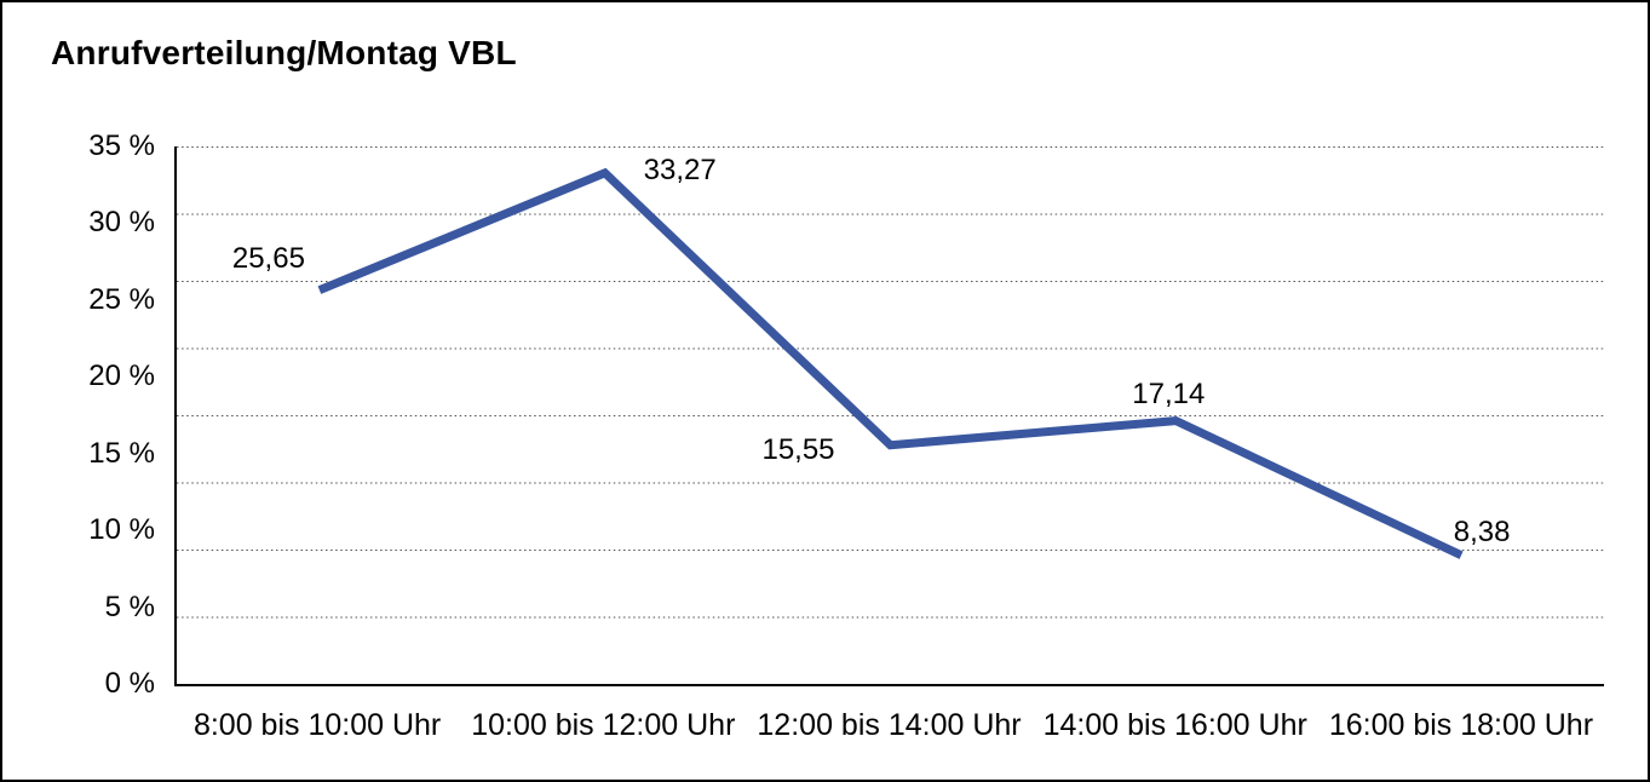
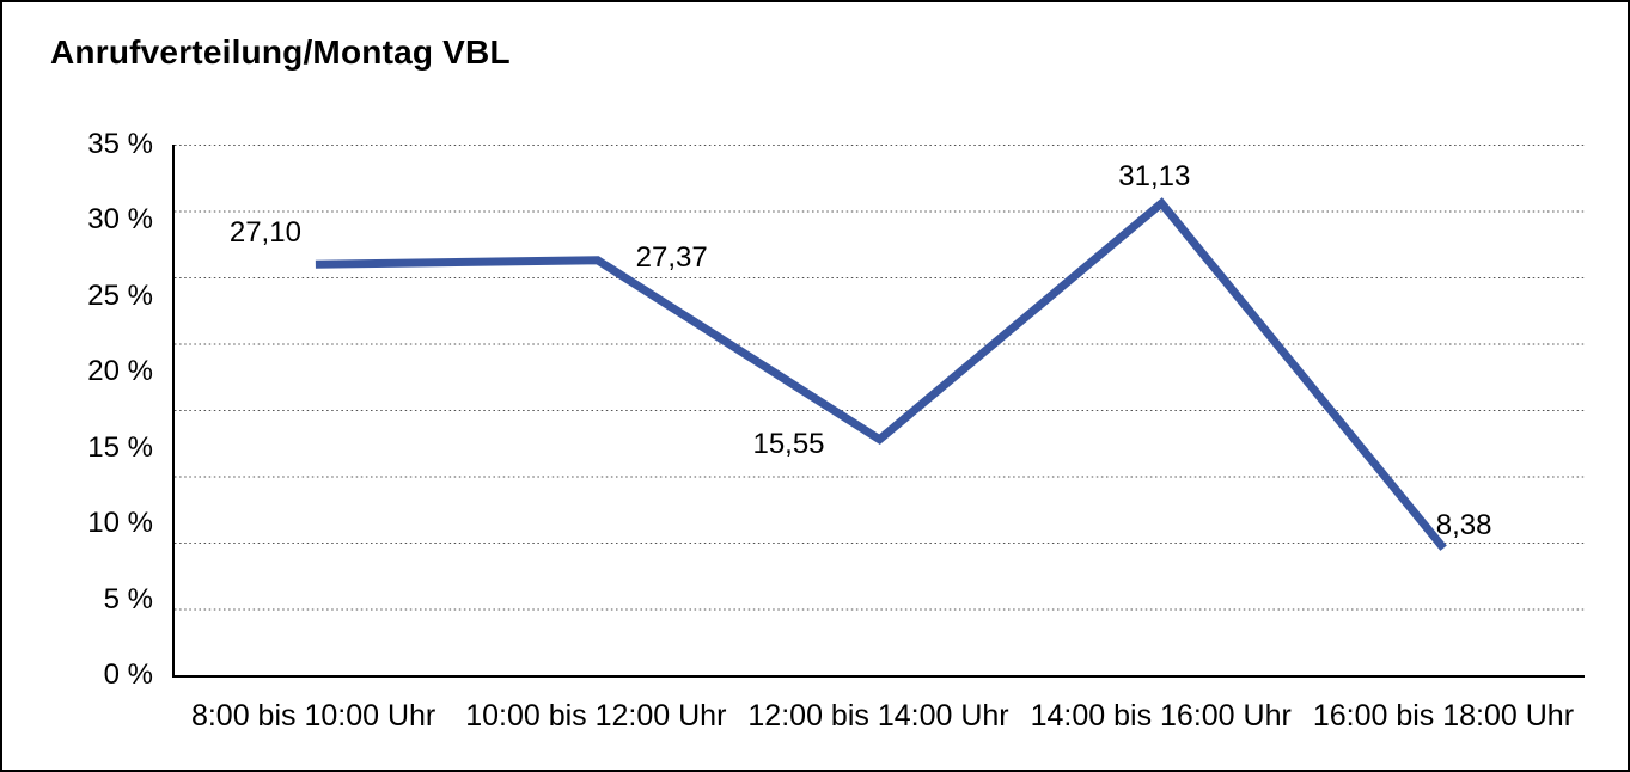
8:00 bis 10:00 Uhr: 25,65 -> 27,10
10:00 bis 12:00 Uhr: 33,27 -> 27,37
14:00 bis 16:00 Uhr: 17,14 -> 31,13
